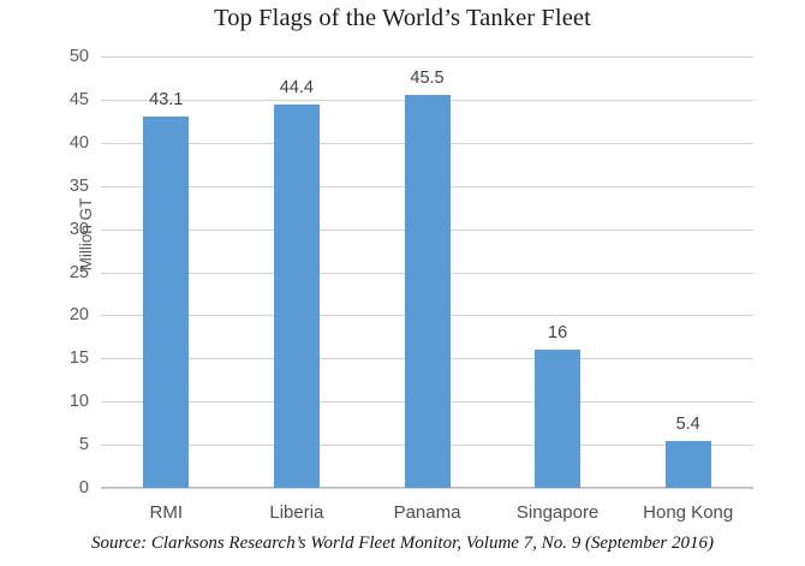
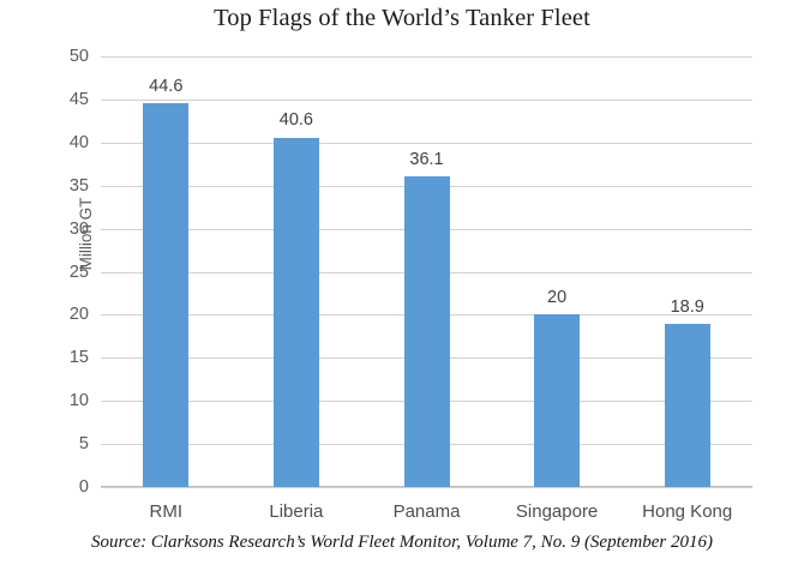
RMI: 43.1 -> 44.6
Liberia: 44.4 -> 40.6
Panama: 45.5 -> 36.1
Singapore: 16 -> 20
Hong Kong: 5.4 -> 18.9
